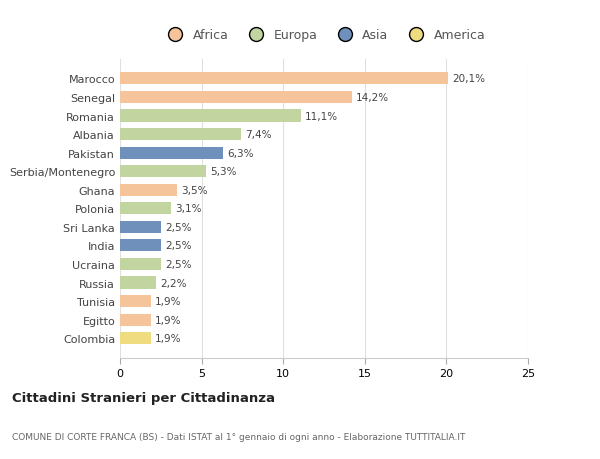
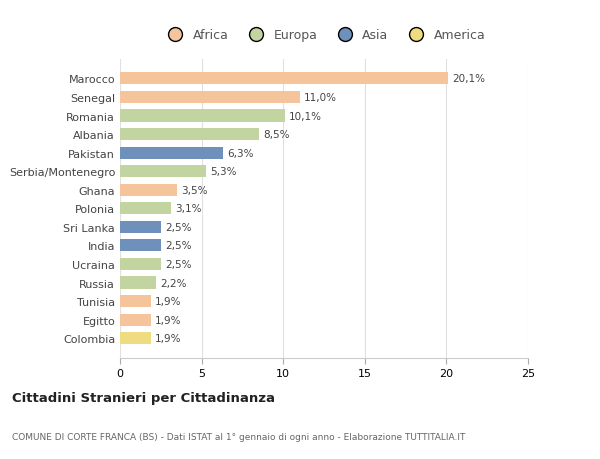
Senegal: 14,2% -> 11,0%
Romania: 11,1% -> 10,1%
Albania: 7,4% -> 8,5%
